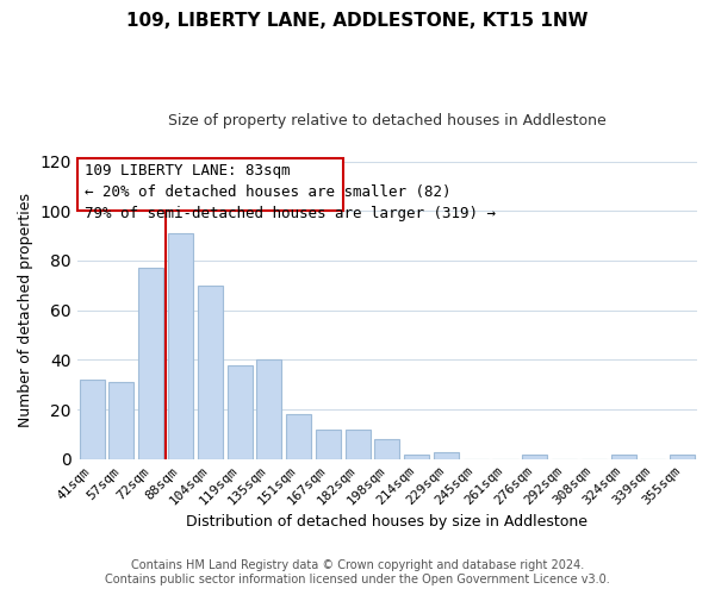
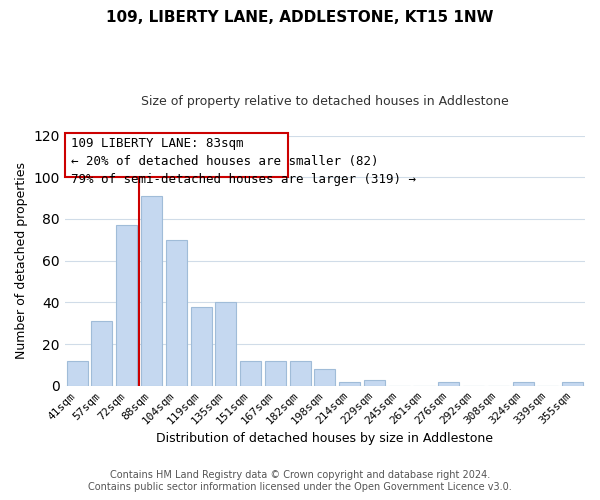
41sqm: 32 -> 12
151sqm: 18 -> 12
